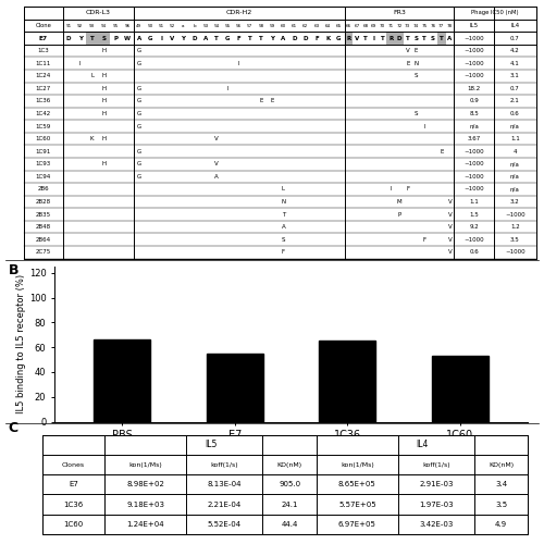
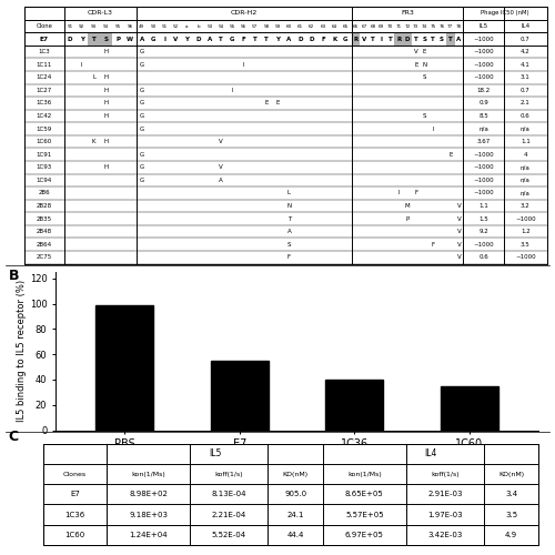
PBS: 66 -> 99
1C36: 65 -> 40
1C60: 53 -> 35
